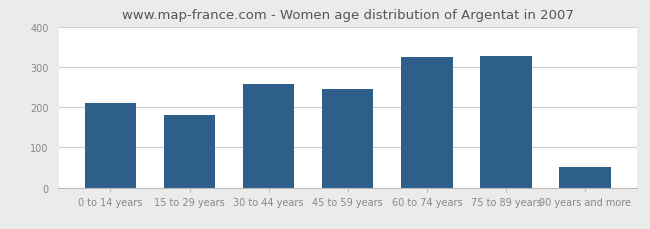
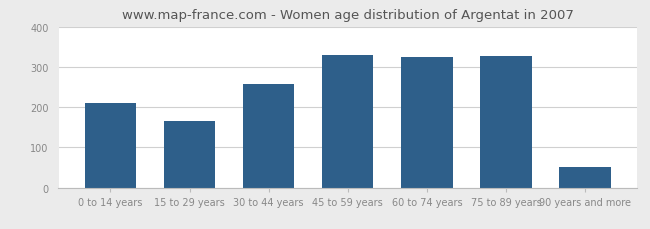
15 to 29 years: 180 -> 165
45 to 59 years: 245 -> 330
